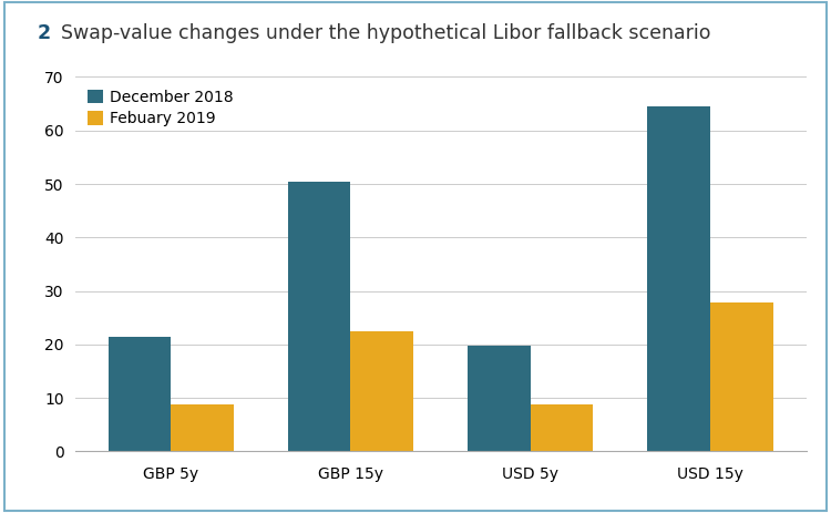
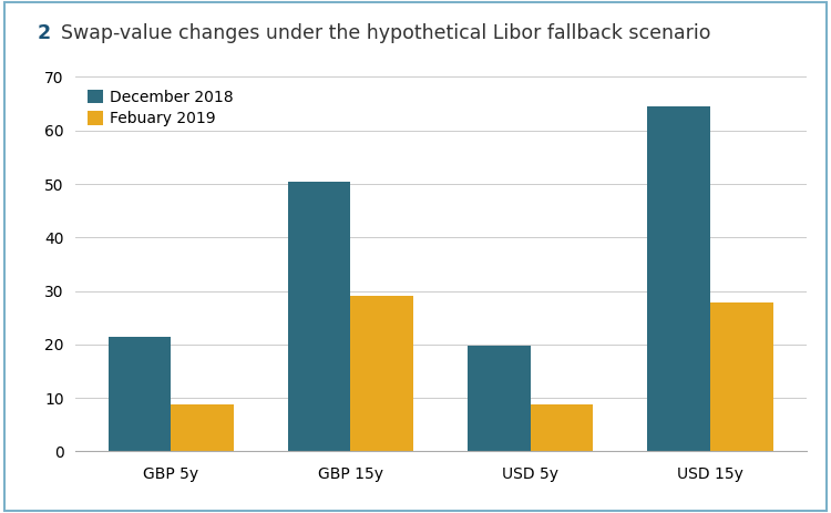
Febuary 2019/GBP 15y: 22.5 -> 29.0
